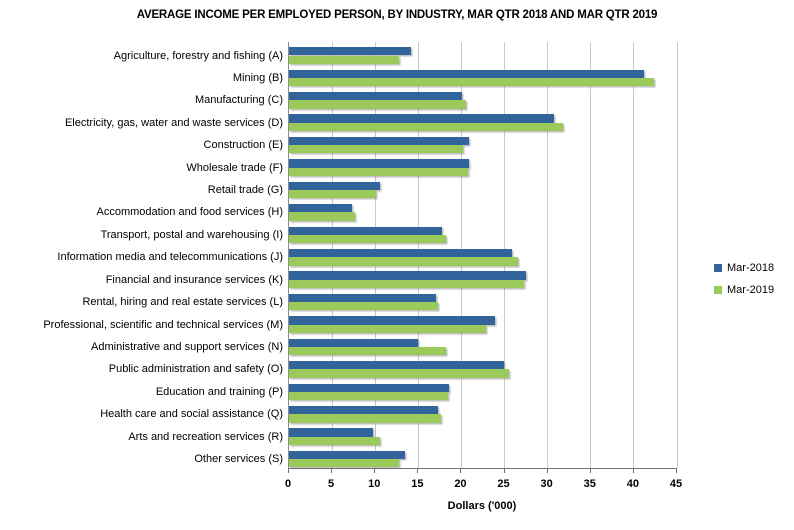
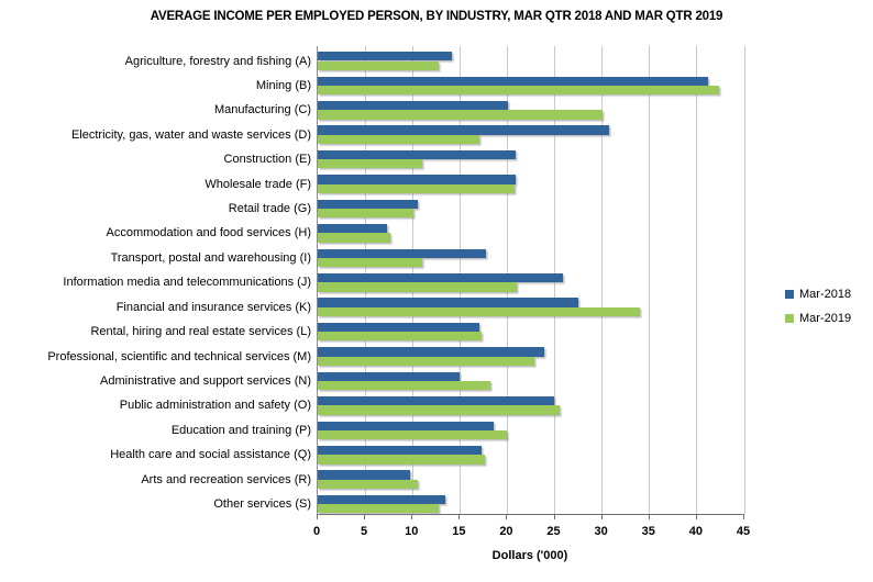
Mar-2019/Manufacturing (C): 20 -> 30
Mar-2019/Electricity, gas, water and waste services (D): 32 -> 17
Mar-2019/Construction (E): 20 -> 11
Mar-2019/Transport, postal and warehousing (I): 18 -> 11
Mar-2019/Information media and telecommunications (J): 27 -> 21
Mar-2019/Financial and insurance services (K): 27 -> 34
Mar-2019/Education and training (P): 18 -> 20
